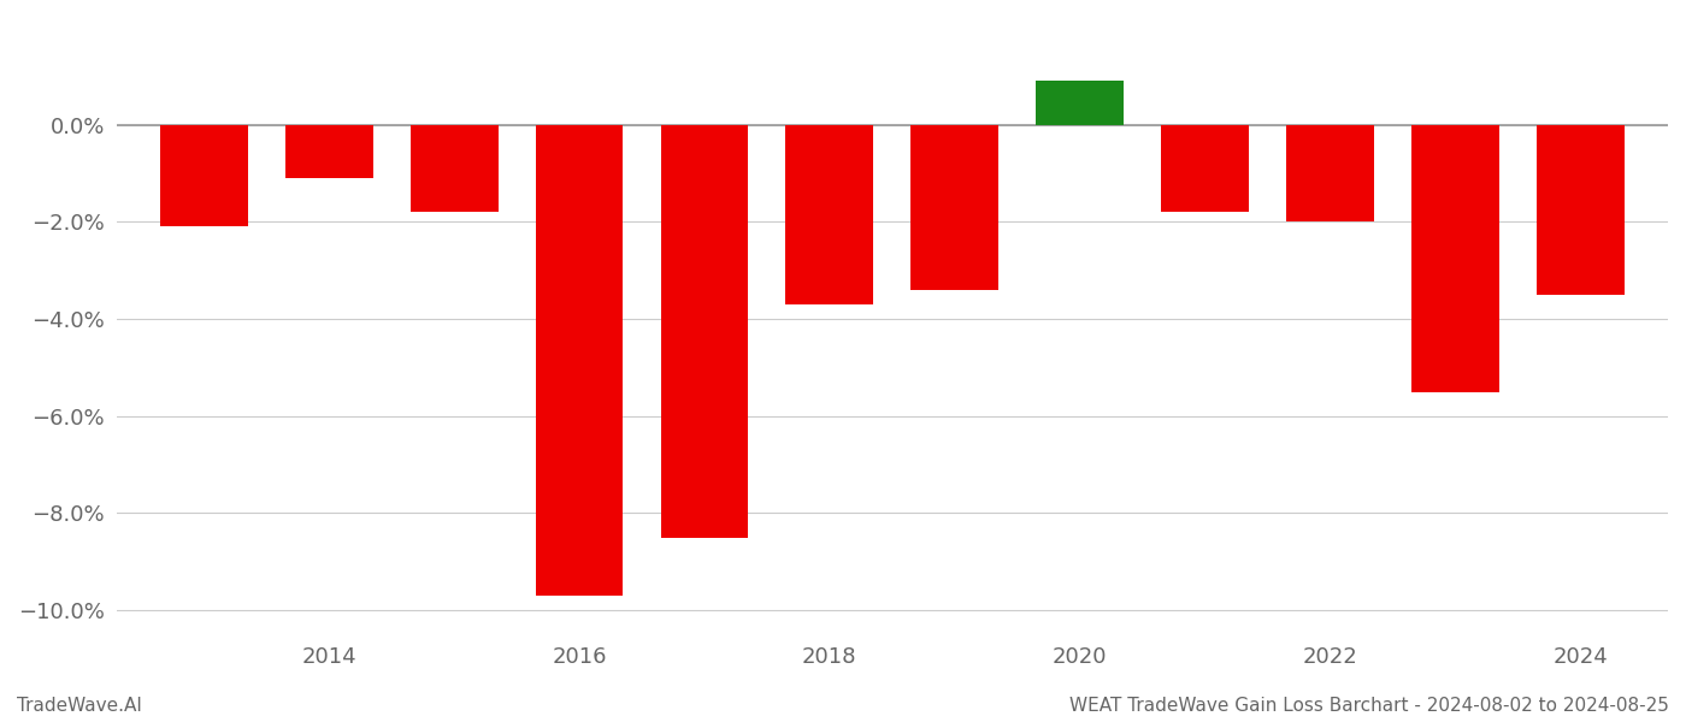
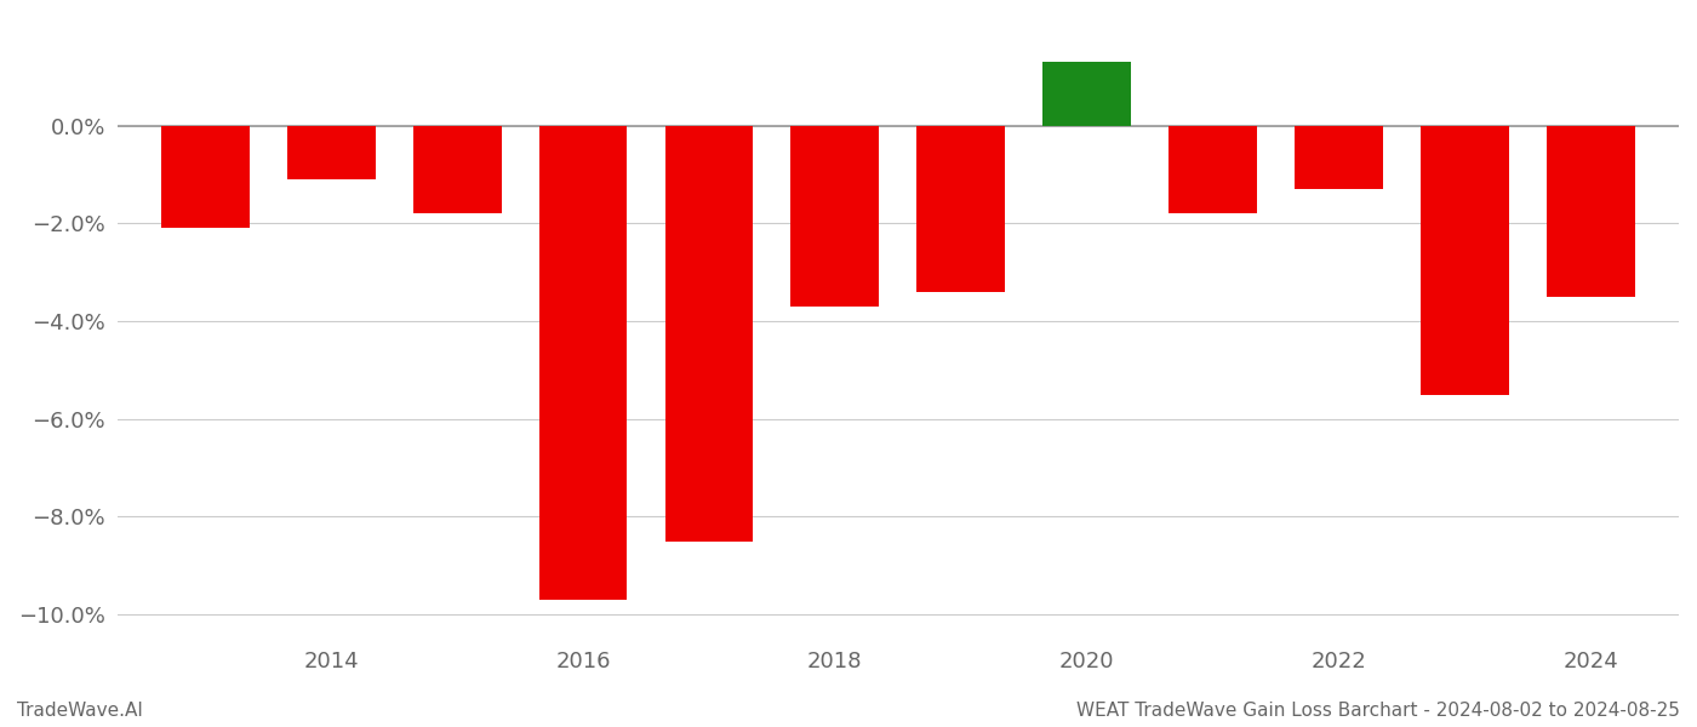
2020: 0.9% -> 1.3%
2022: -2.0% -> -1.3%
